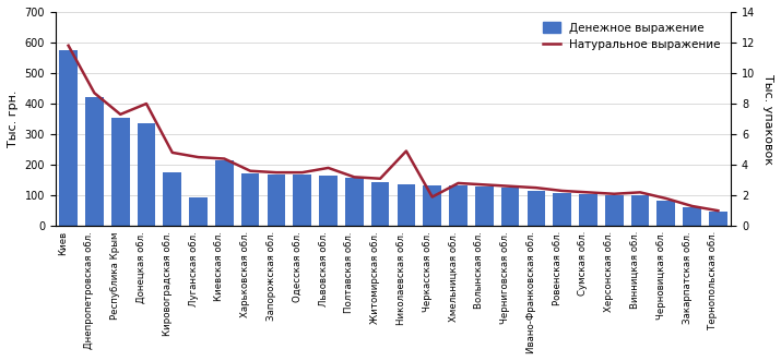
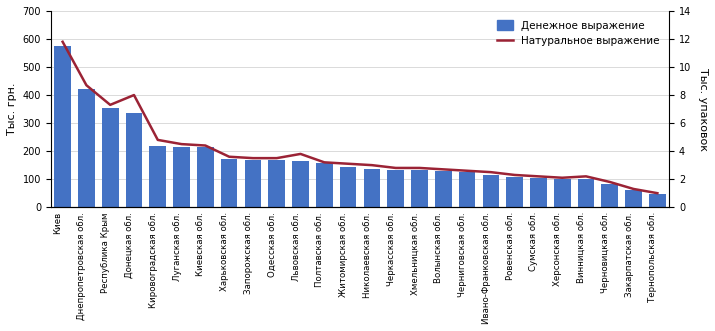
Денежное выражение/Кировоградская обл.: 175 -> 218
Денежное выражение/Луганская обл.: 95 -> 215
Натуральное выражение/Николаевская обл.: 4.9 -> 3.0
Натуральное выражение/Черкасская обл.: 1.9 -> 2.8
